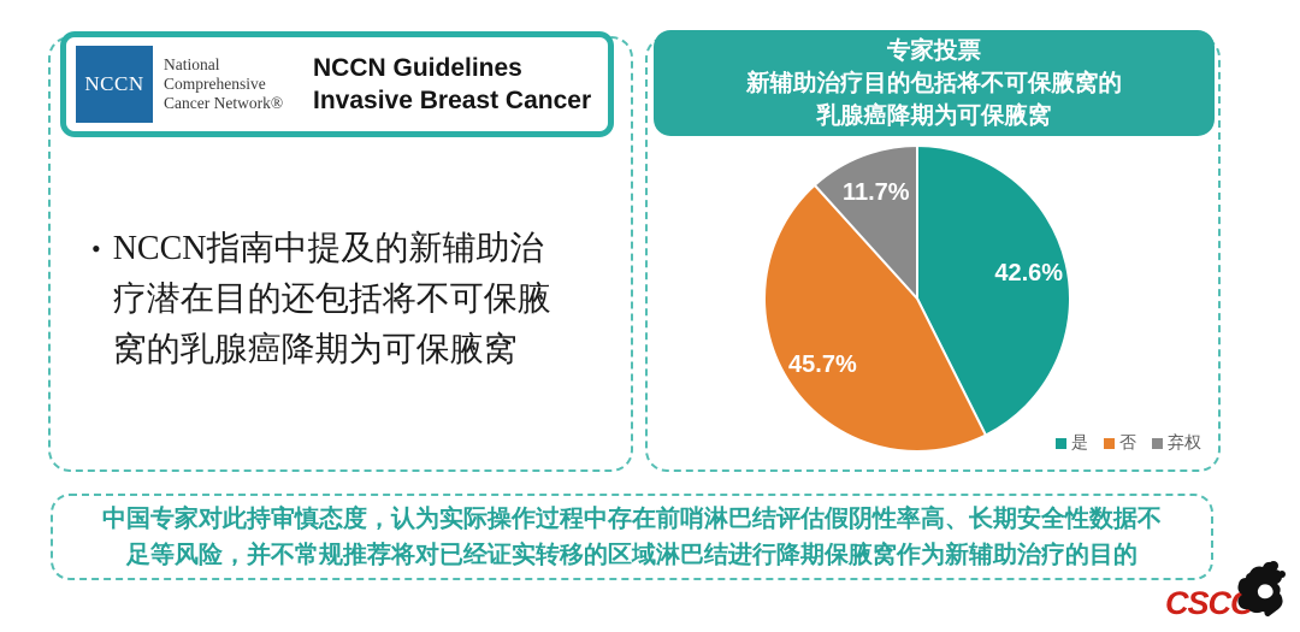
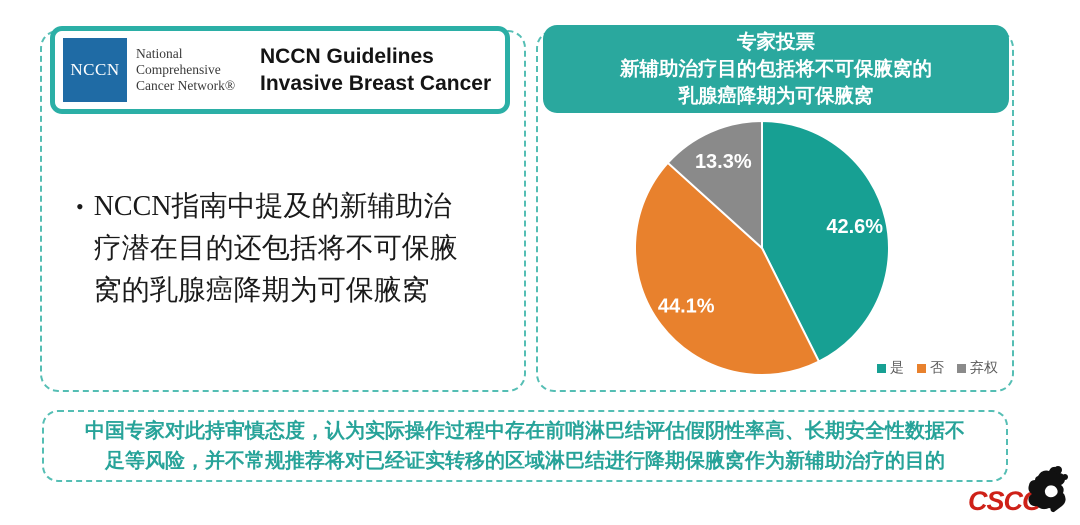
否: 45.7% -> 44.1%
弃权: 11.7% -> 13.3%
